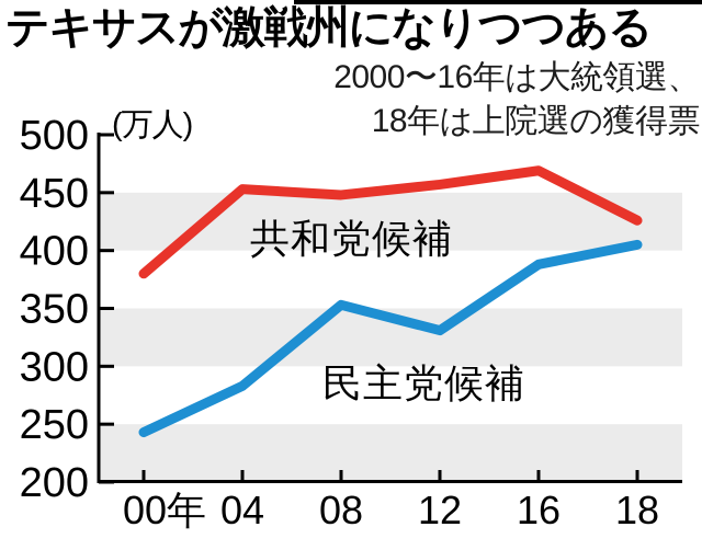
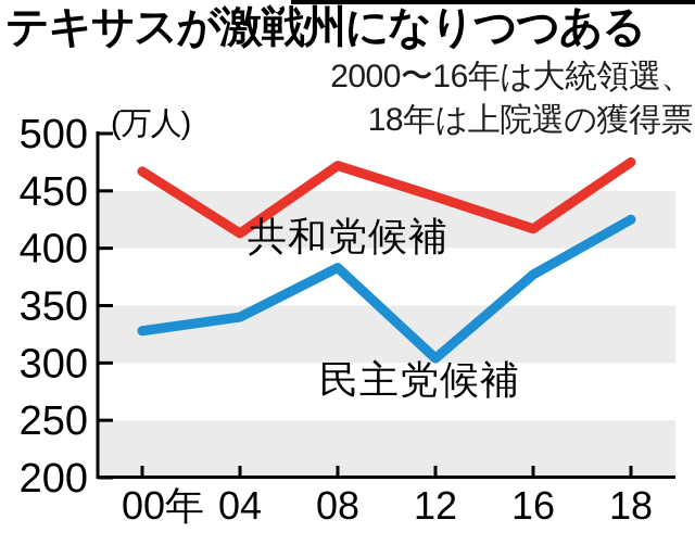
共和党候補/00年: 380 -> 467
民主党候補/00年: 243 -> 328
共和党候補/04: 453 -> 413
民主党候補/04: 283 -> 340
共和党候補/08: 448 -> 472
民主党候補/08: 353 -> 383
共和党候補/12: 457 -> 445
民主党候補/12: 331 -> 304
共和党候補/16: 469 -> 417
民主党候補/16: 388 -> 377
共和党候補/18: 426 -> 475
民主党候補/18: 405 -> 425
